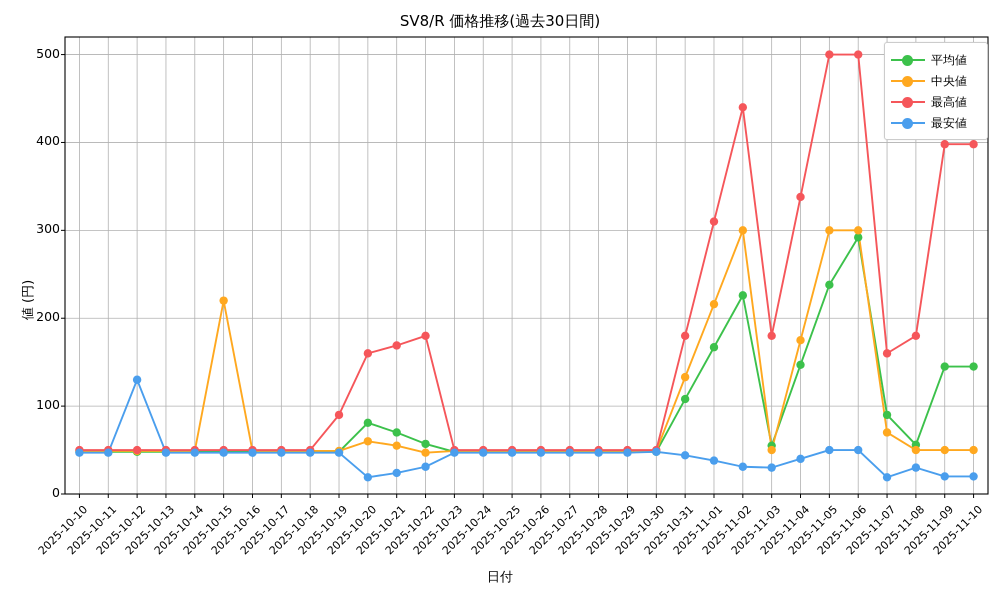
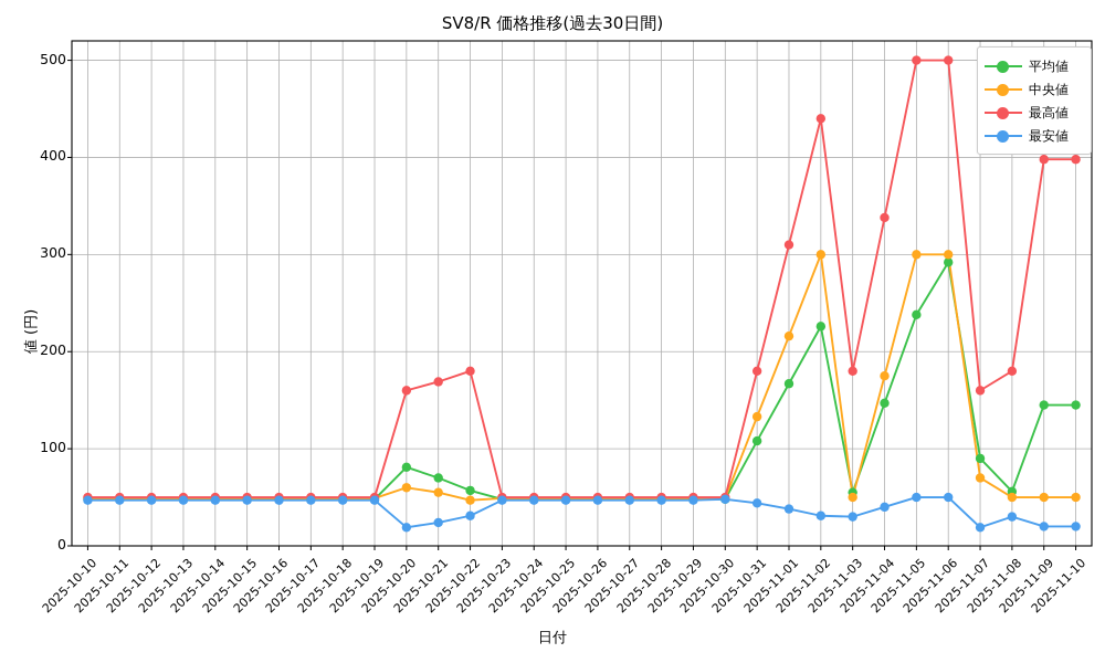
最安値/2025-10-12: 130 -> 50
中央値/2025-10-15: 220 -> 50
最高値/2025-10-19: 90 -> 50
